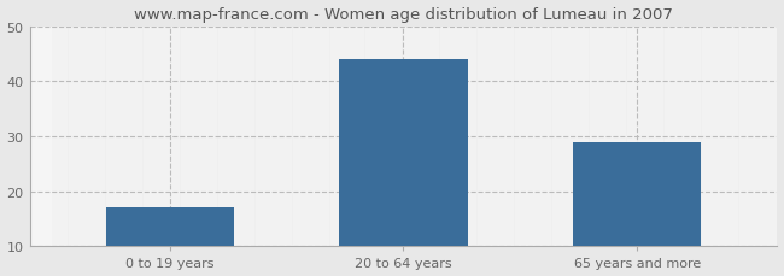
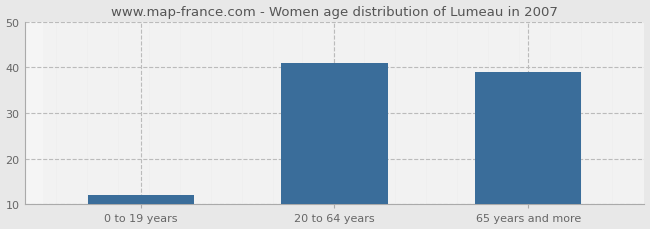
0 to 19 years: 17 -> 12
20 to 64 years: 44 -> 41
65 years and more: 29 -> 39
